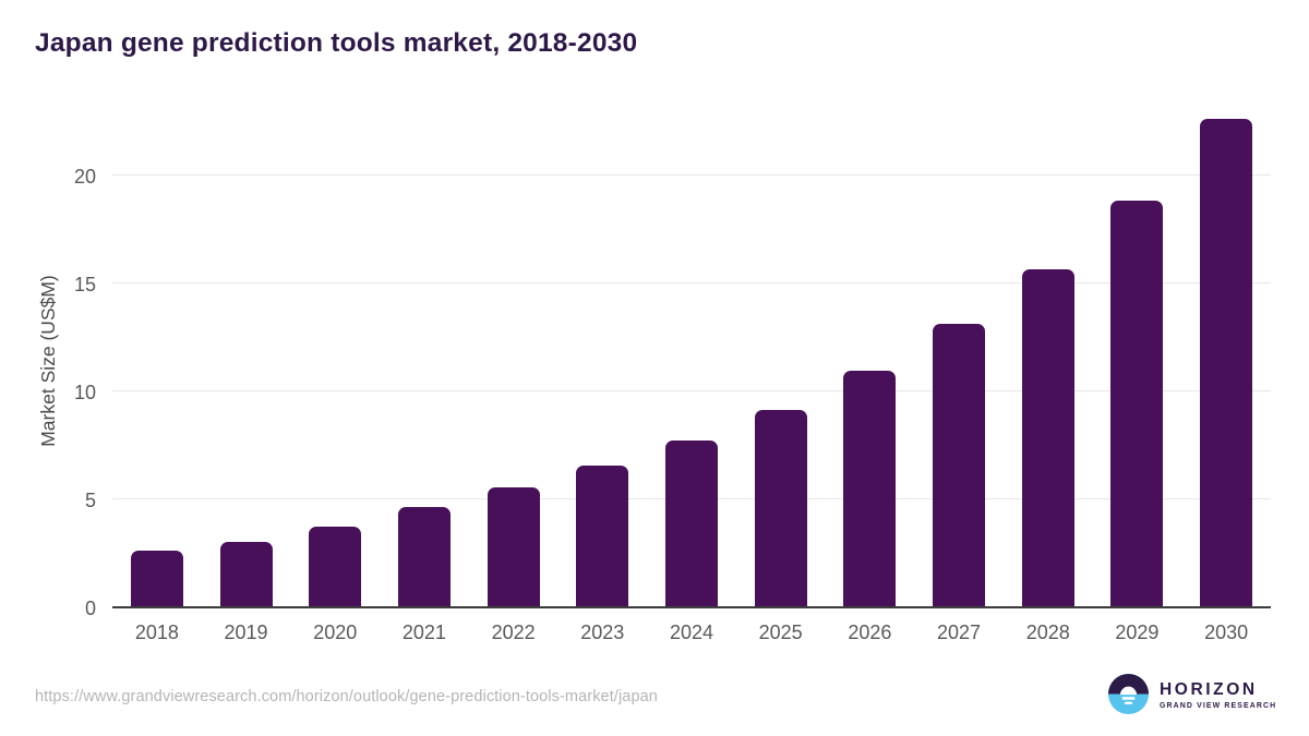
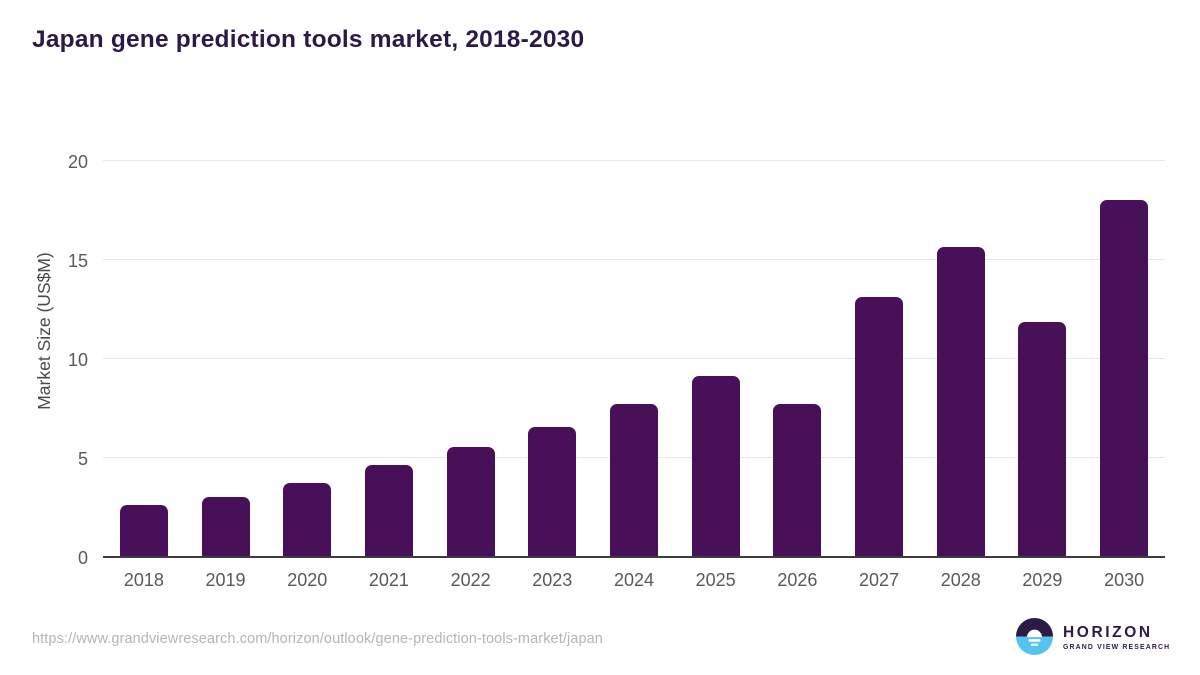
2026: 10.9 -> 7.7
2029: 18.8 -> 11.8
2030: 22.6 -> 18.0
